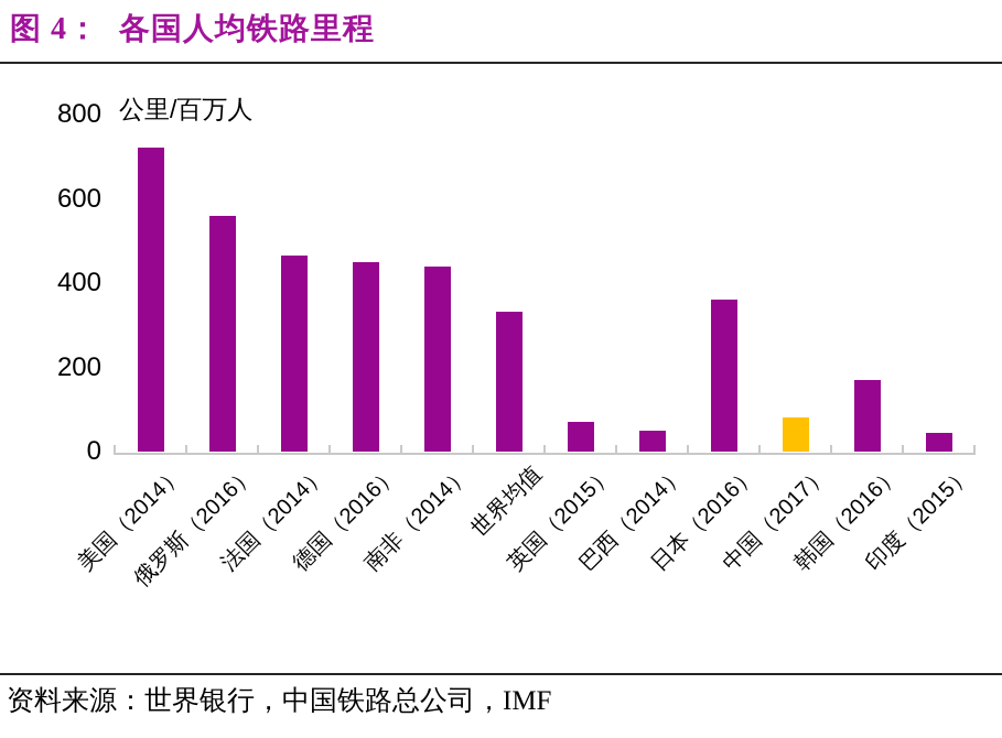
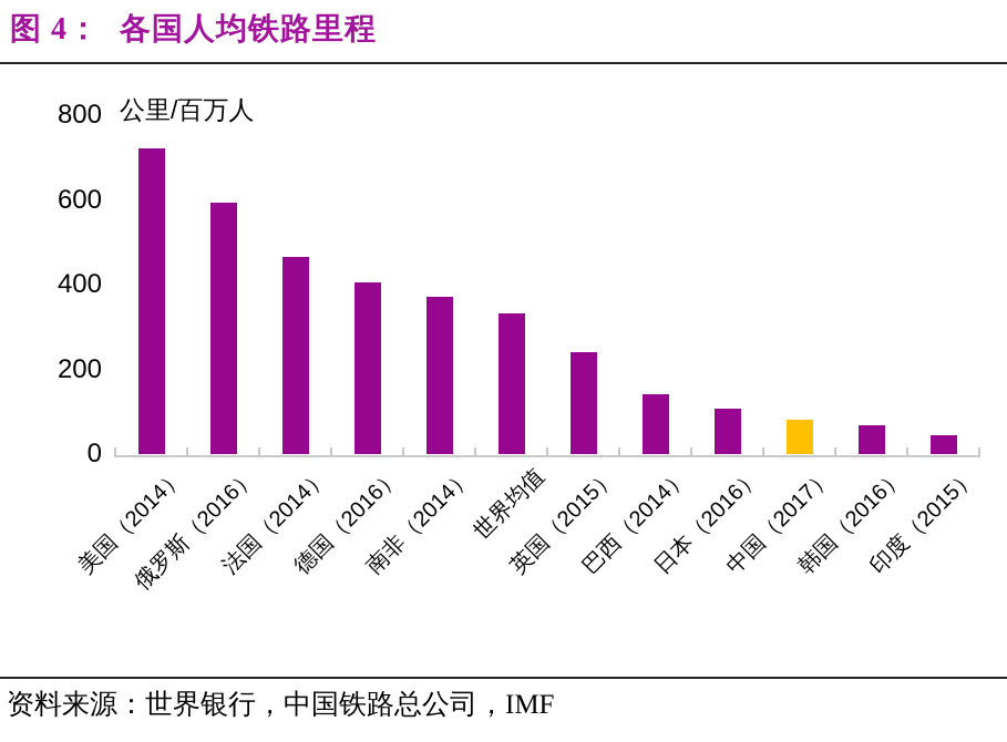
俄罗斯（2016）: 560 -> 590
德国（2016）: 450 -> 410
南非（2014）: 440 -> 370
英国（2015）: 70 -> 240
巴西（2014）: 50 -> 140
日本（2016）: 360 -> 110
韩国（2016）: 170 -> 70
